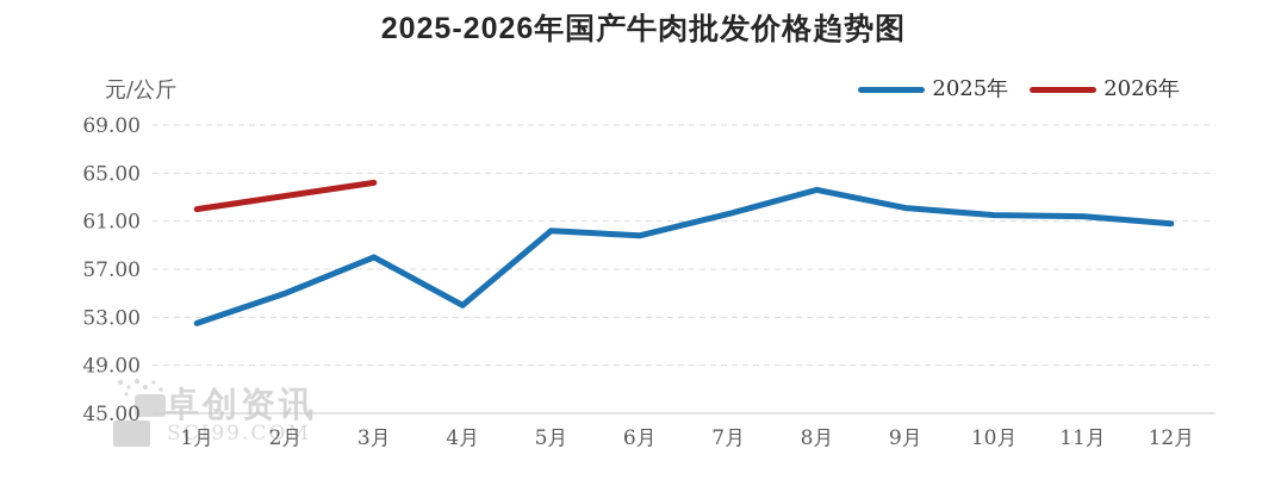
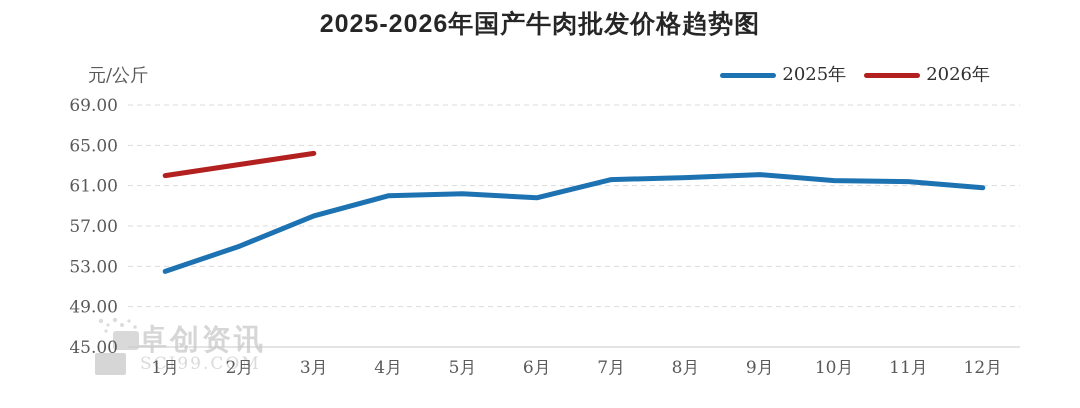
2025年/4月: 54.0 -> 60.0
2025年/8月: 63.6 -> 61.8
